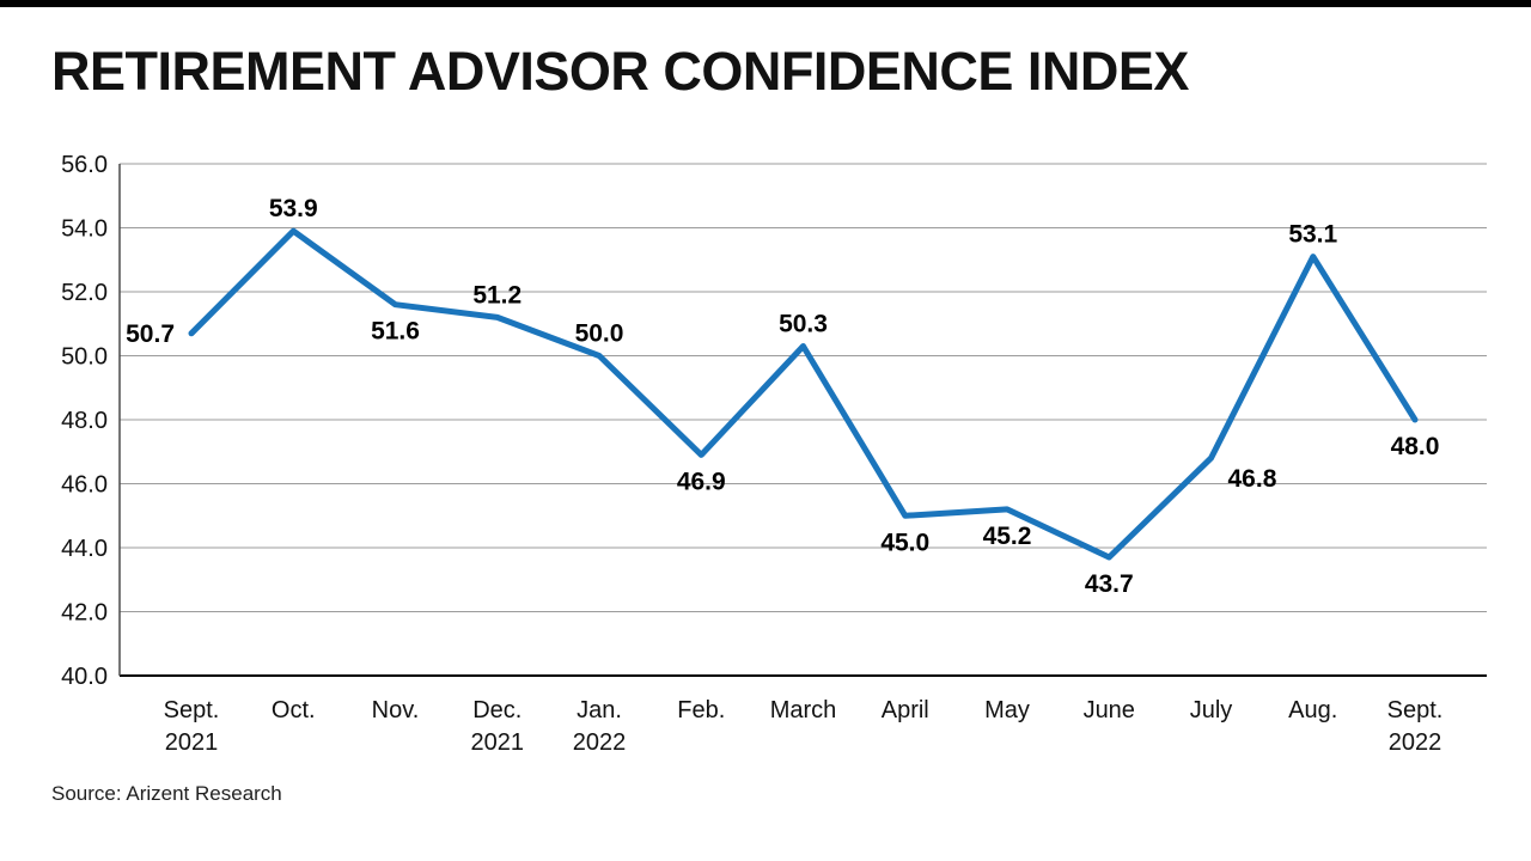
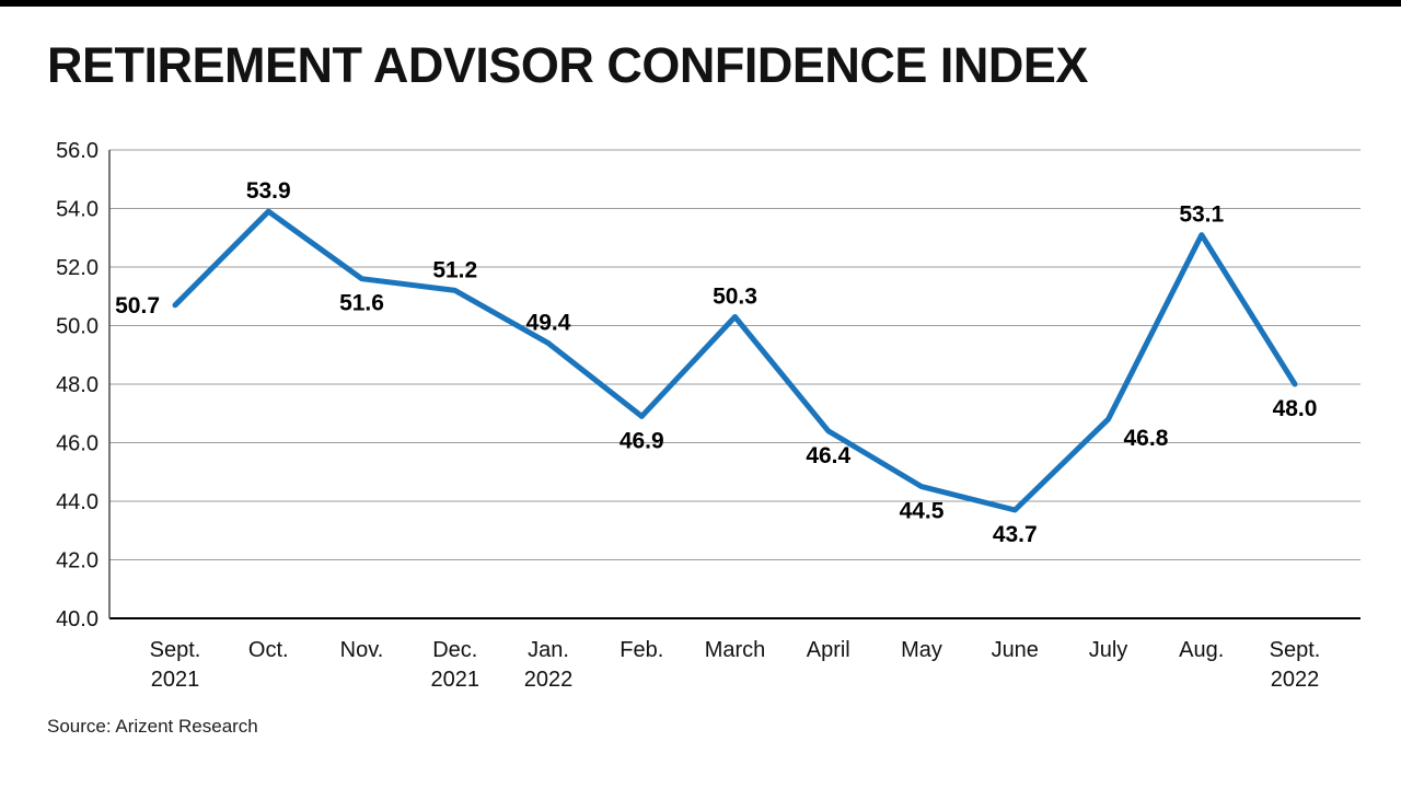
Jan. 2022: 50.0 -> 49.4
April: 45.0 -> 46.4
May: 45.2 -> 44.5
